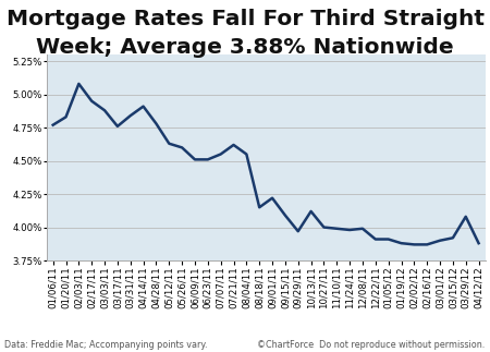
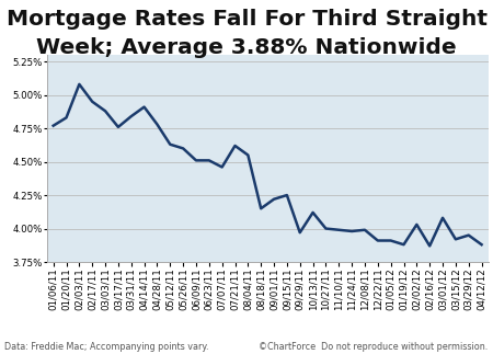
07/07/11: 4.55% -> 4.46%
09/15/11: 4.09% -> 4.25%
02/02/12: 3.87% -> 4.03%
03/01/12: 3.90% -> 4.08%
03/29/12: 4.08% -> 3.95%
